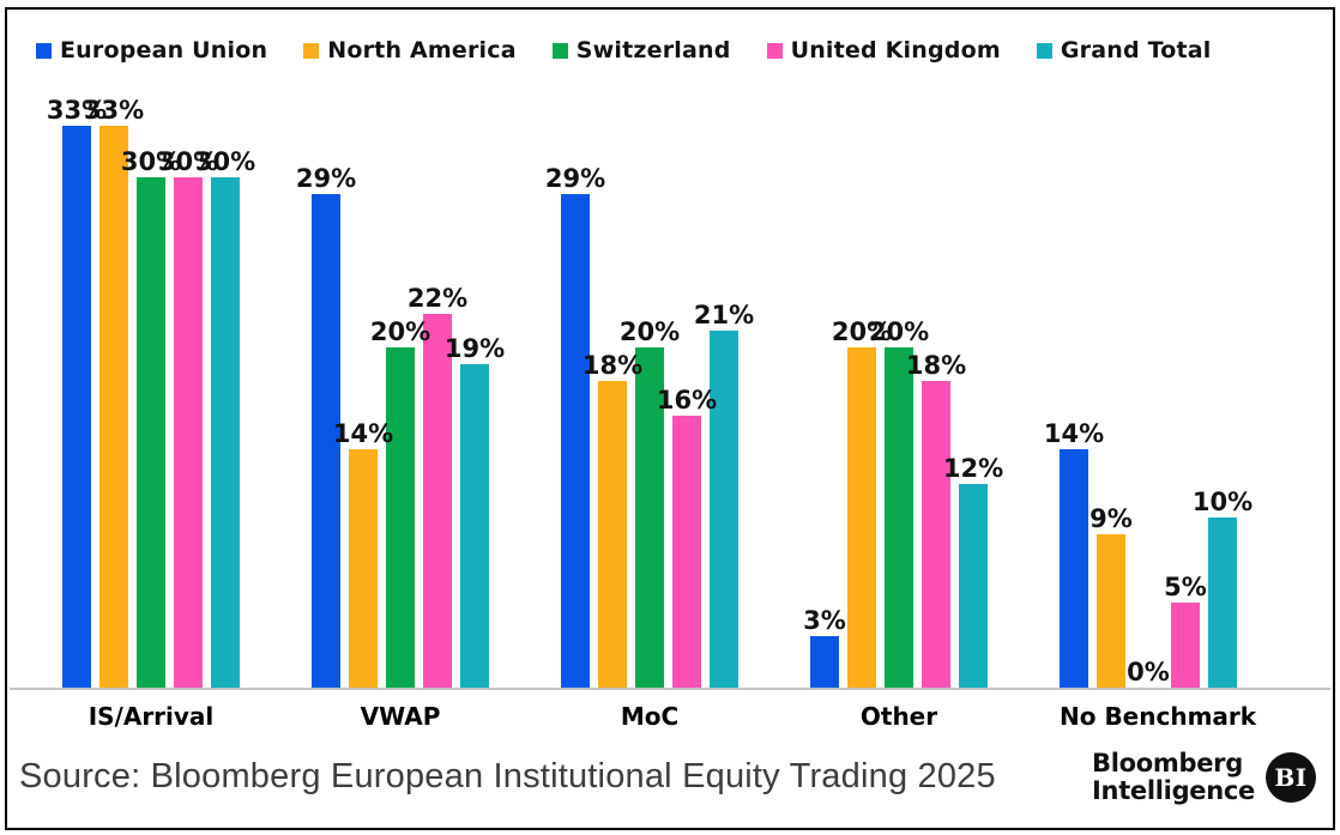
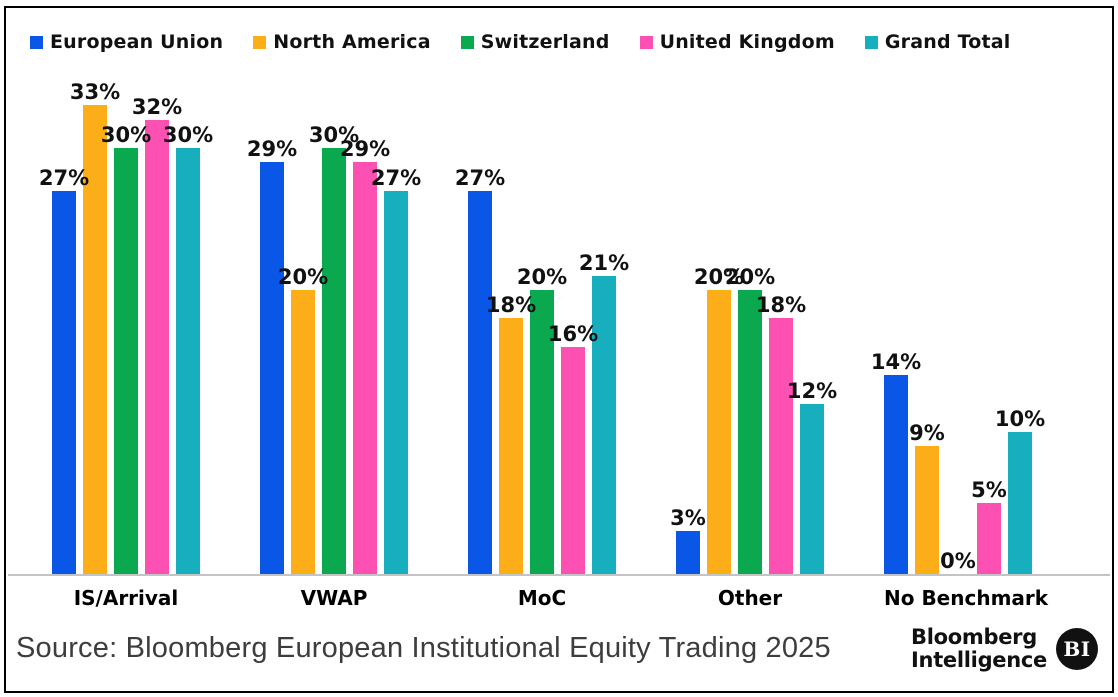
European Union/IS/Arrival: 33% -> 27%
United Kingdom/IS/Arrival: 30% -> 32%
North America/VWAP: 14% -> 20%
Switzerland/VWAP: 20% -> 30%
United Kingdom/VWAP: 22% -> 29%
Grand Total/VWAP: 19% -> 27%
European Union/MoC: 29% -> 27%
